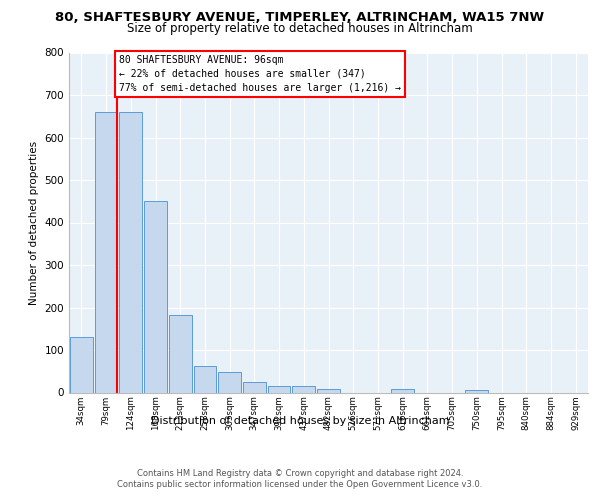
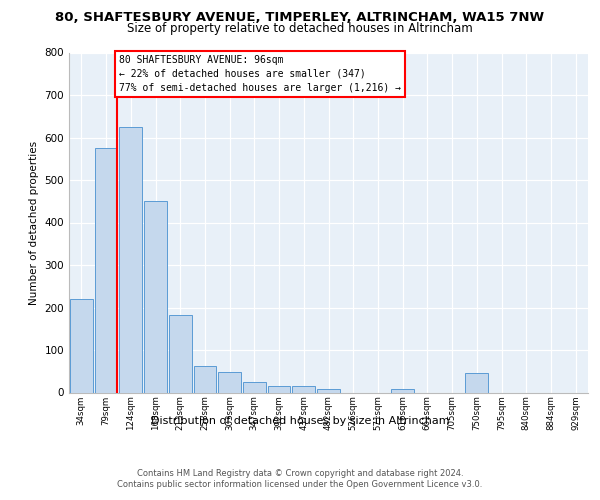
34sqm: 130 -> 220
79sqm: 660 -> 575
124sqm: 660 -> 625
750sqm: 5 -> 45
